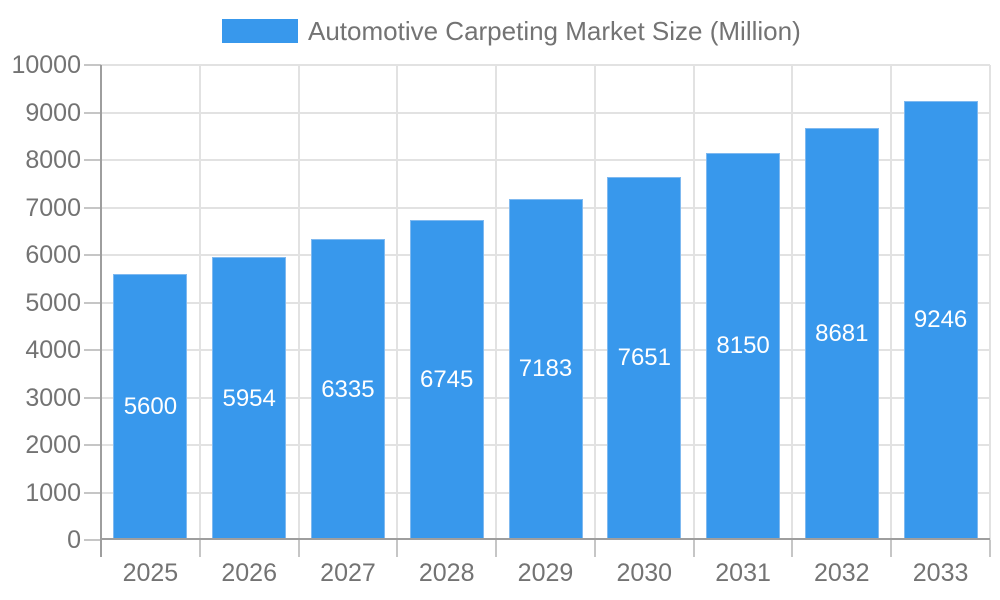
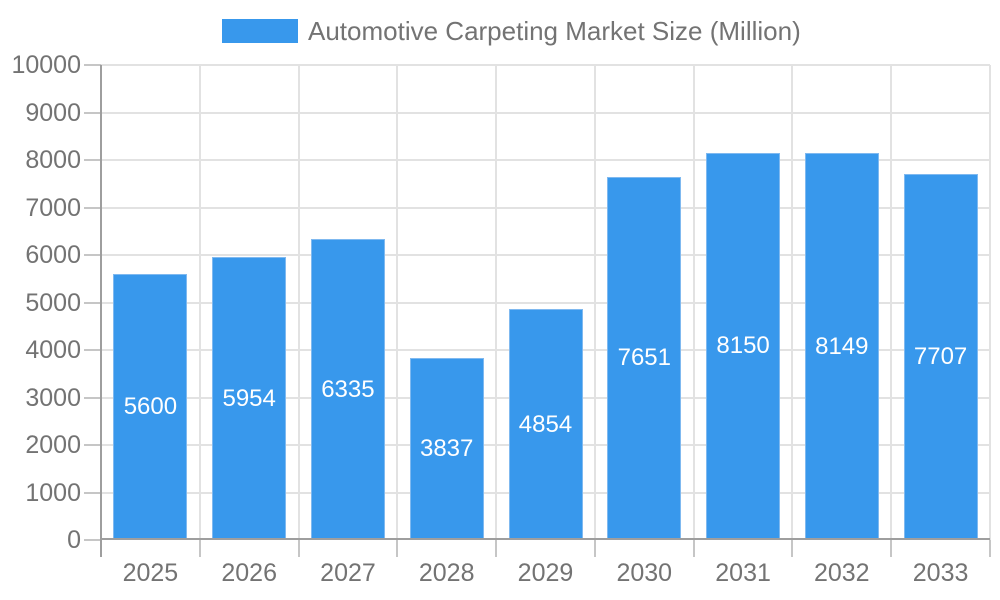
2028: 6745 -> 3837
2029: 7183 -> 4854
2032: 8681 -> 8149
2033: 9246 -> 7707
